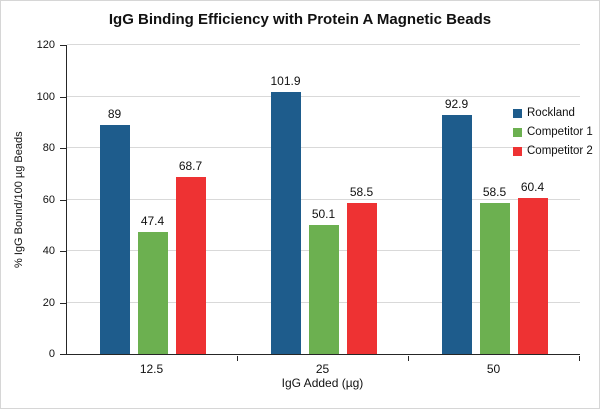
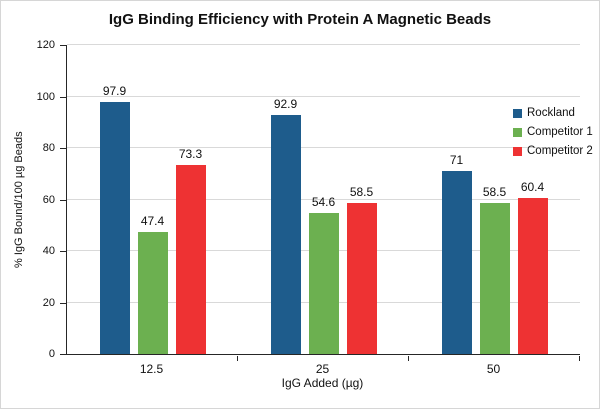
Rockland/12.5: 89 -> 97.9
Competitor 2/12.5: 68.7 -> 73.3
Rockland/25: 101.9 -> 92.9
Competitor 1/25: 50.1 -> 54.6
Rockland/50: 92.9 -> 71
